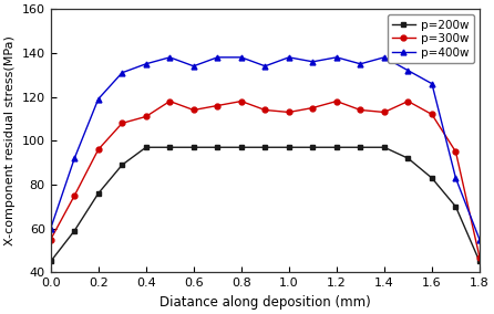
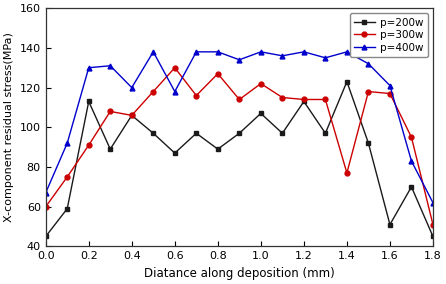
p=300w/0.0: 55 -> 60
p=400w/0.0: 60 -> 67
p=200w/0.2: 76 -> 113
p=300w/0.2: 96 -> 91
p=400w/0.2: 119 -> 130
p=200w/0.4: 97 -> 106
p=300w/0.4: 111 -> 106
p=400w/0.4: 135 -> 120
p=200w/0.6: 97 -> 87
p=300w/0.6: 114 -> 130
p=400w/0.6: 134 -> 118
p=200w/0.8: 97 -> 89
p=300w/0.8: 118 -> 127
p=200w/1.0: 97 -> 107
p=300w/1.0: 113 -> 122
p=200w/1.2: 97 -> 113
p=300w/1.2: 118 -> 114
p=200w/1.4: 97 -> 123
p=300w/1.4: 113 -> 77
p=200w/1.6: 83 -> 51
p=300w/1.6: 112 -> 117
p=400w/1.6: 126 -> 121
p=300w/1.8: 47 -> 51
p=400w/1.8: 55 -> 62
